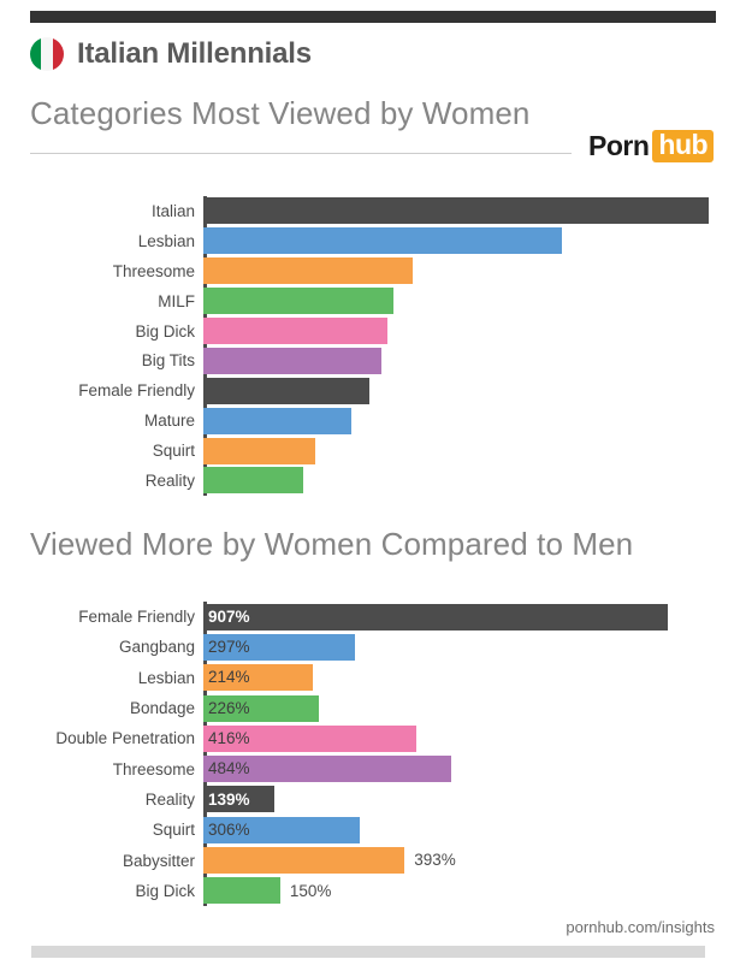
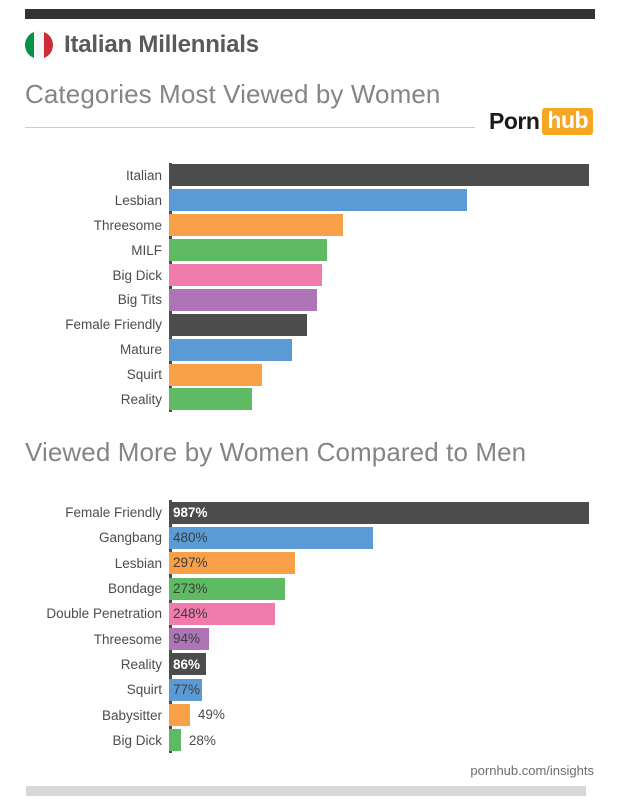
Viewed More by Women Compared to Men/Female Friendly: 907% -> 987%
Viewed More by Women Compared to Men/Gangbang: 297% -> 480%
Viewed More by Women Compared to Men/Lesbian: 214% -> 297%
Viewed More by Women Compared to Men/Bondage: 226% -> 273%
Viewed More by Women Compared to Men/Double Penetration: 416% -> 248%
Viewed More by Women Compared to Men/Threesome: 484% -> 94%
Viewed More by Women Compared to Men/Reality: 139% -> 86%
Viewed More by Women Compared to Men/Squirt: 306% -> 77%
Viewed More by Women Compared to Men/Babysitter: 393% -> 49%
Viewed More by Women Compared to Men/Big Dick: 150% -> 28%
